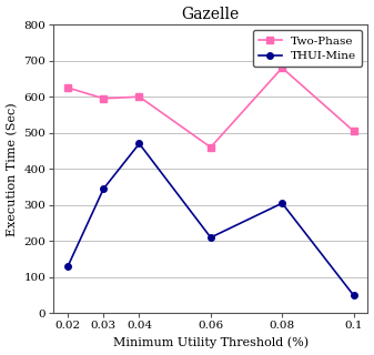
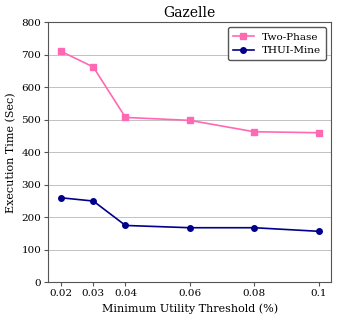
Two-Phase/0.02: 625 -> 710
THUI-Mine/0.02: 130 -> 260
Two-Phase/0.03: 595 -> 662
THUI-Mine/0.03: 345 -> 250
Two-Phase/0.04: 600 -> 507
THUI-Mine/0.04: 470 -> 175
Two-Phase/0.06: 460 -> 498
THUI-Mine/0.06: 210 -> 168
Two-Phase/0.08: 680 -> 463
THUI-Mine/0.08: 305 -> 168
Two-Phase/0.1: 505 -> 460
THUI-Mine/0.1: 50 -> 157
